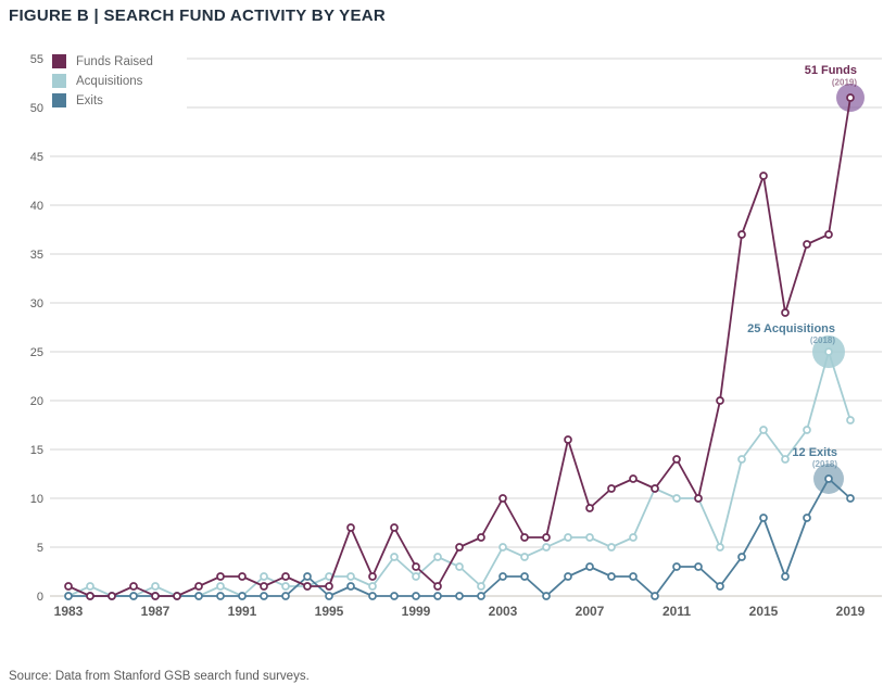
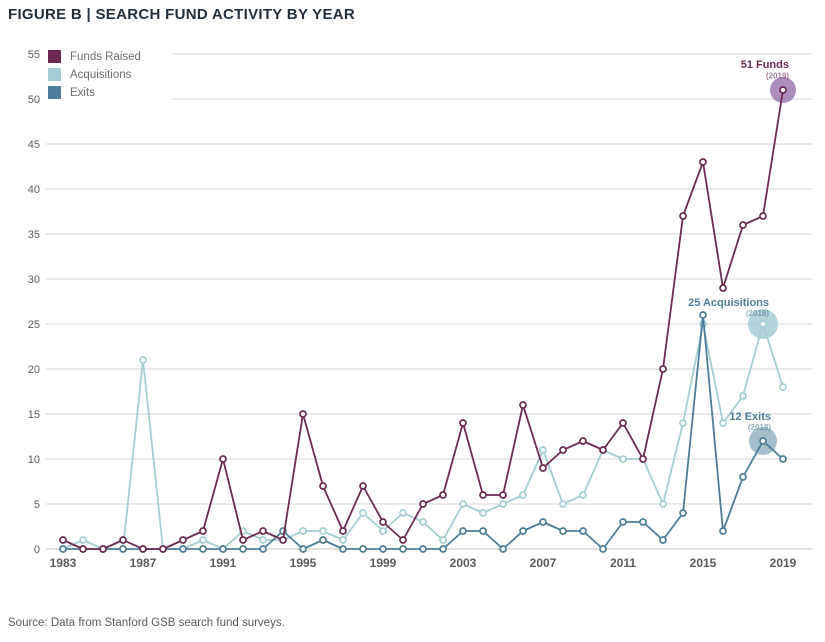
Acquisitions/1987: 1 -> 21
Funds Raised/1991: 2 -> 10
Funds Raised/1995: 1 -> 15
Funds Raised/2003: 10 -> 14
Acquisitions/2007: 6 -> 11
Acquisitions/2015: 17 -> 25
Exits/2015: 8 -> 26
